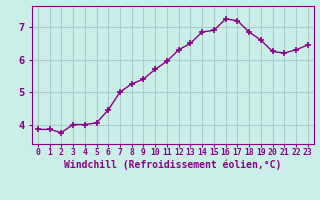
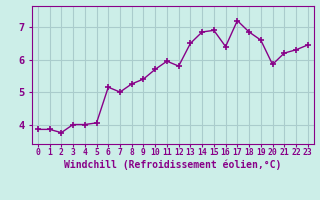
6: 4.45 -> 5.15
12: 6.30 -> 5.80
16: 7.25 -> 6.40
20: 6.25 -> 5.85
